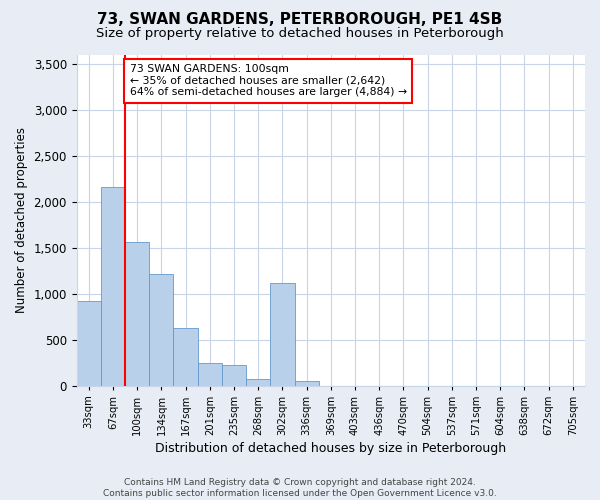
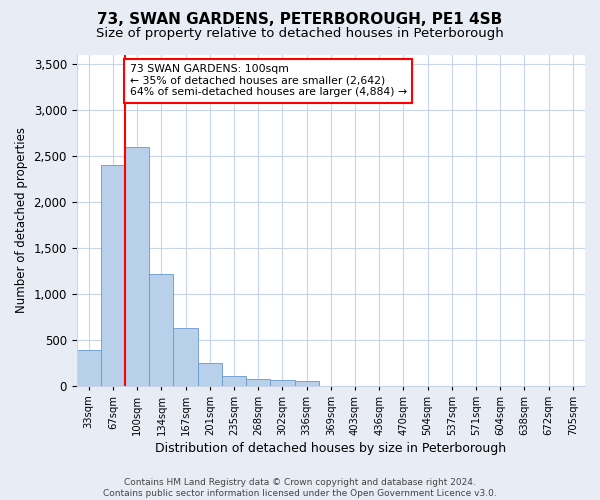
33sqm: 920 -> 390
67sqm: 2,160 -> 2,400
100sqm: 1,560 -> 2,600
235sqm: 220 -> 100
302sqm: 1,120 -> 60
